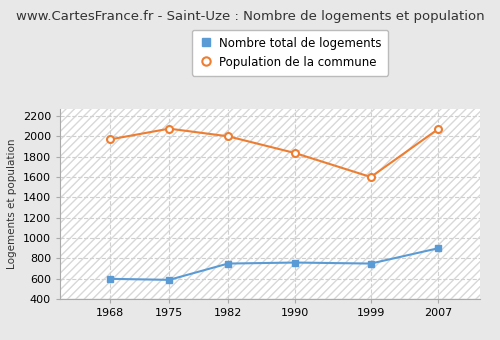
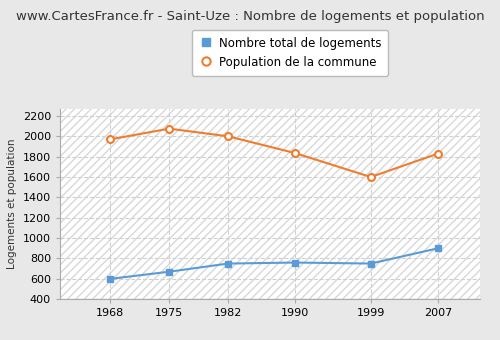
Nombre total de logements/1975: 590 -> 670
Population de la commune/2007: 2070 -> 1830
